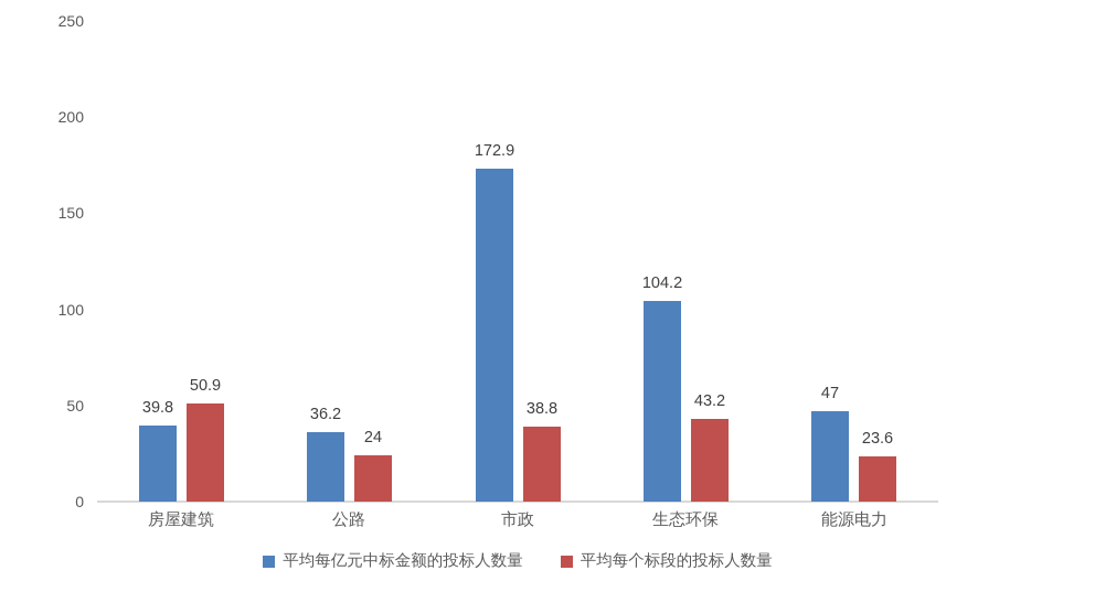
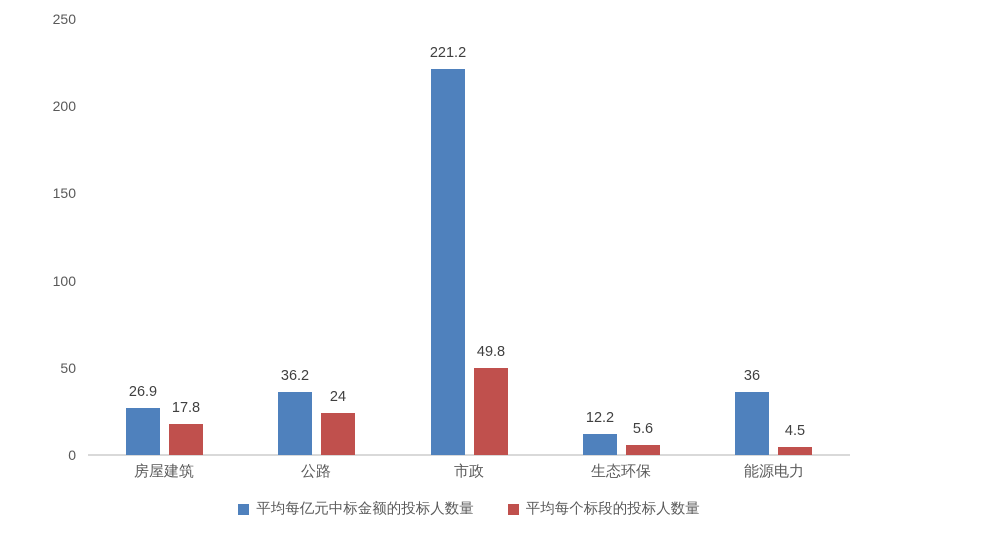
平均每亿元中标金额的投标人数量/房屋建筑: 39.8 -> 26.9
平均每个标段的投标人数量/房屋建筑: 50.9 -> 17.8
平均每亿元中标金额的投标人数量/市政: 172.9 -> 221.2
平均每个标段的投标人数量/市政: 38.8 -> 49.8
平均每亿元中标金额的投标人数量/生态环保: 104.2 -> 12.2
平均每个标段的投标人数量/生态环保: 43.2 -> 5.6
平均每亿元中标金额的投标人数量/能源电力: 47 -> 36
平均每个标段的投标人数量/能源电力: 23.6 -> 4.5
